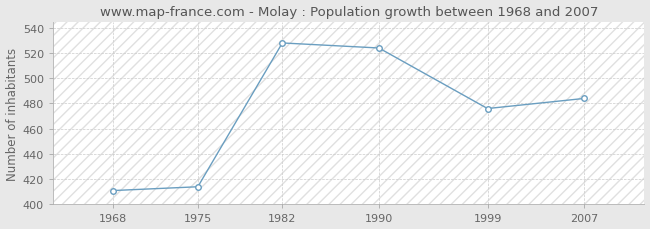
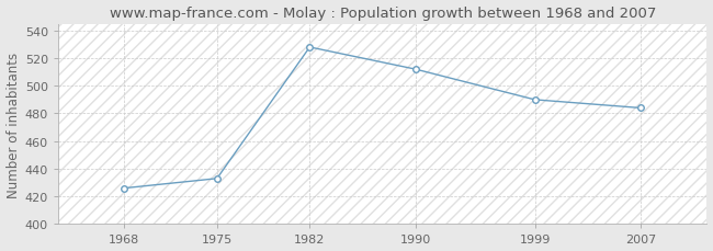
1968: 411 -> 426
1975: 414 -> 433
1990: 524 -> 512
1999: 476 -> 490
